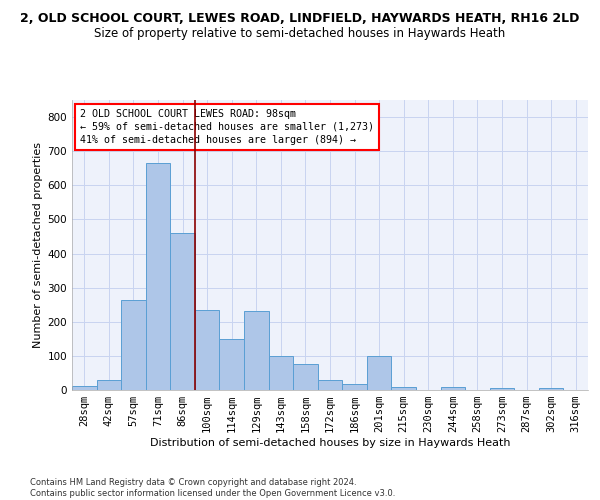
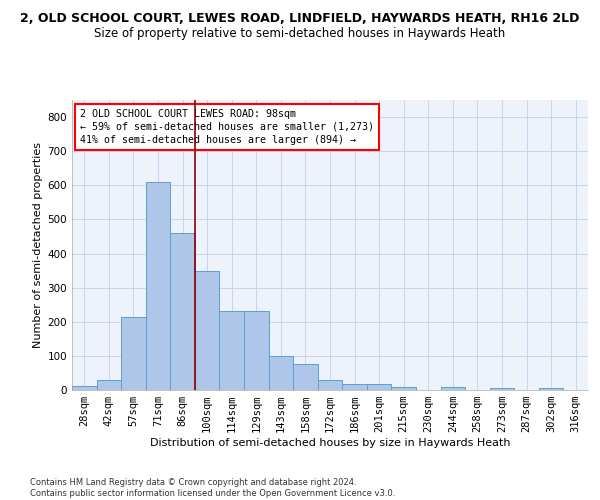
57sqm: 265 -> 215
71sqm: 665 -> 610
100sqm: 235 -> 350
114sqm: 150 -> 232
201sqm: 100 -> 18
